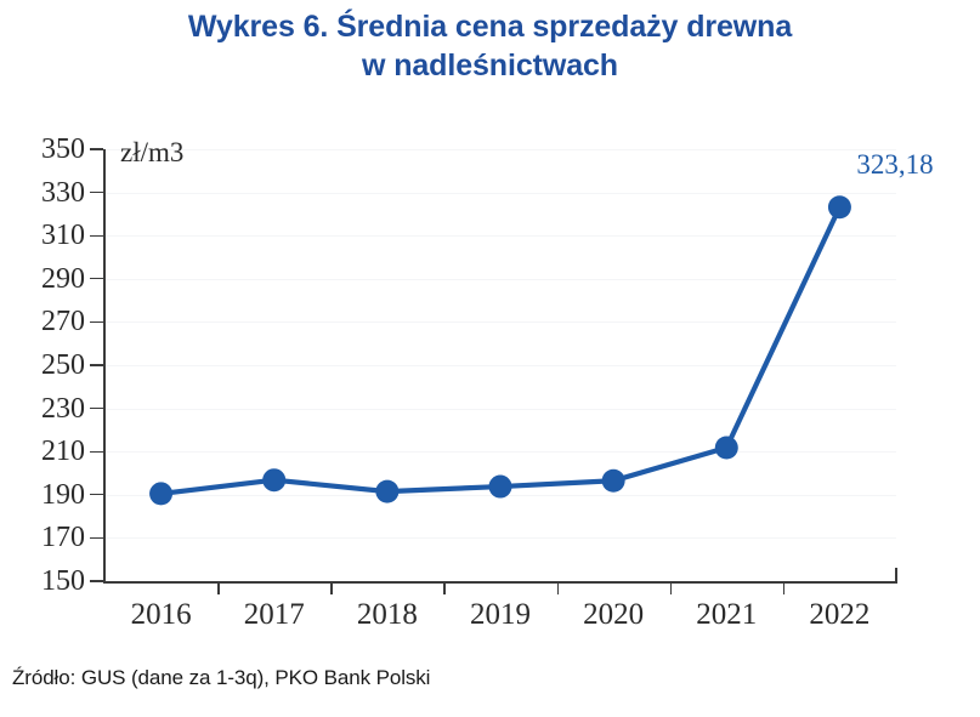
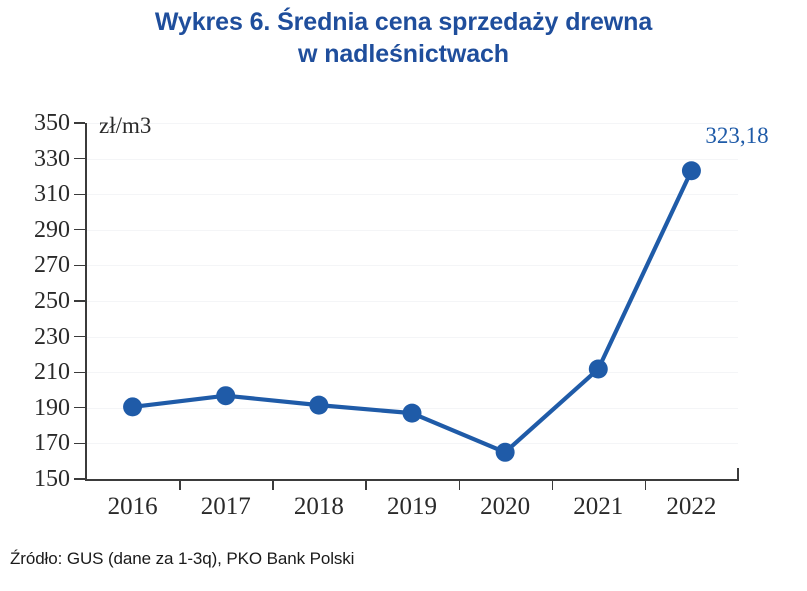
2019: 194 -> 187
2020: 196 -> 165
